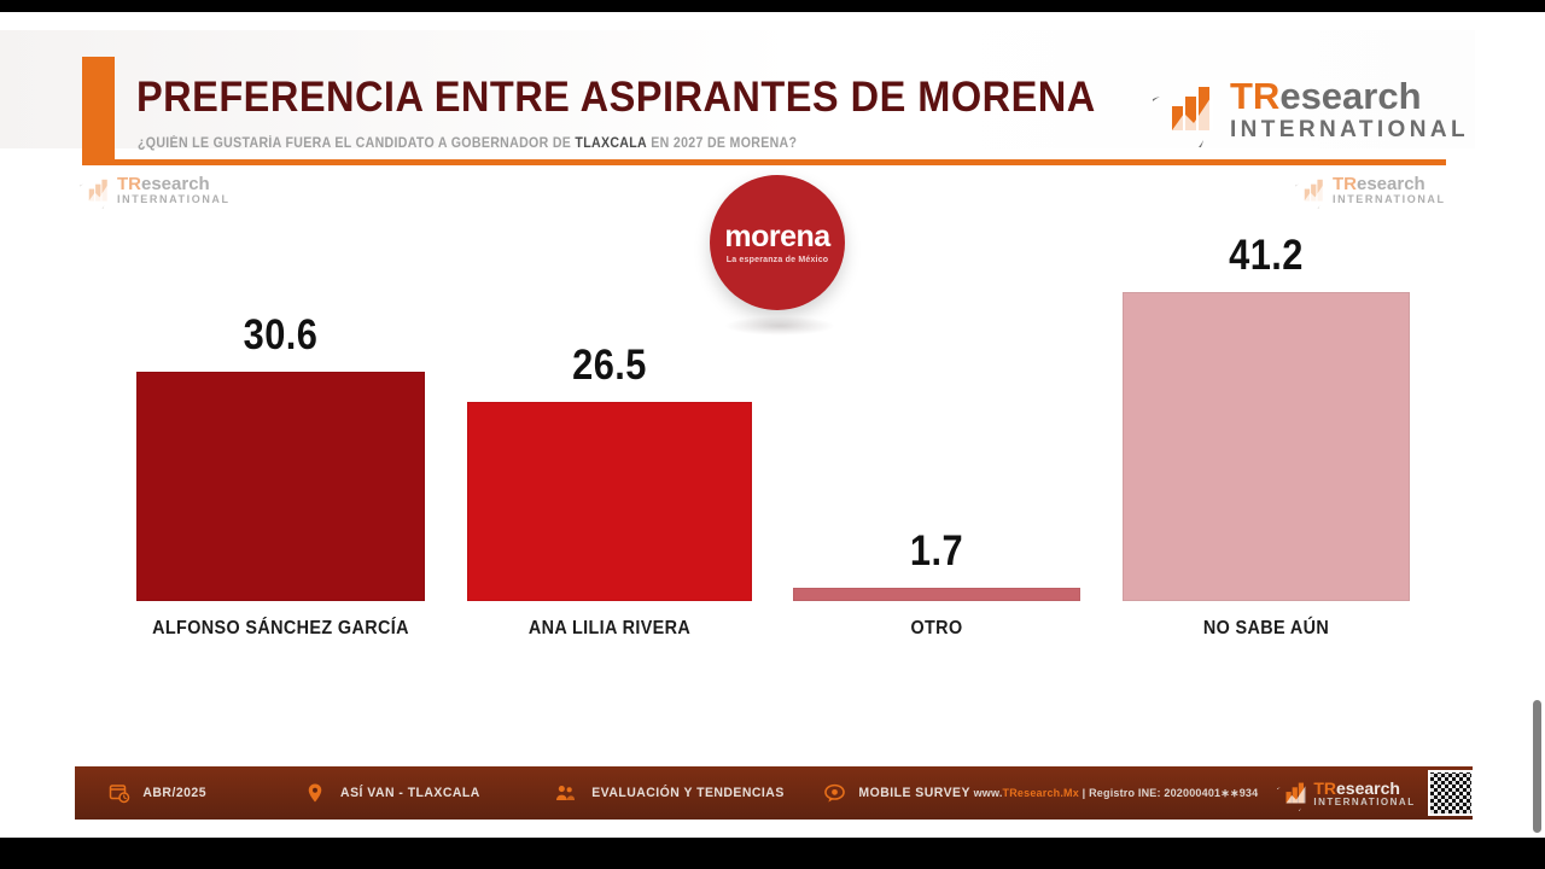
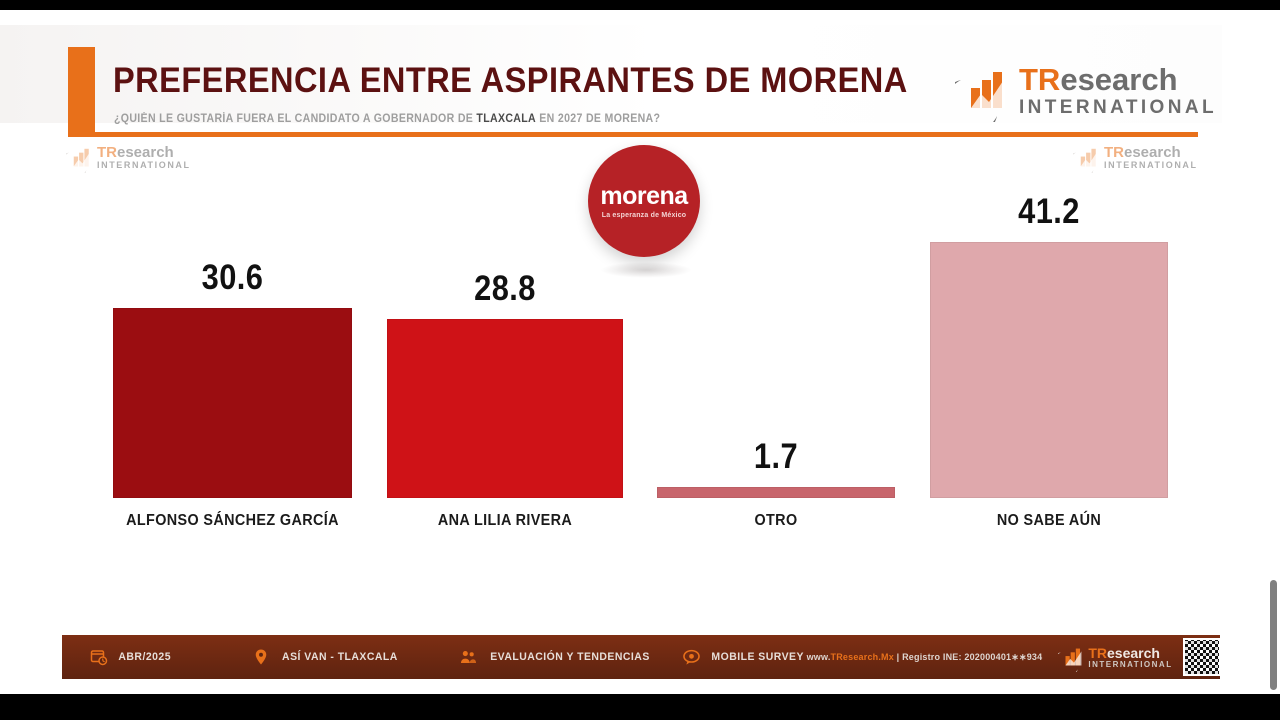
ANA LILIA RIVERA: 26.5 -> 28.8
